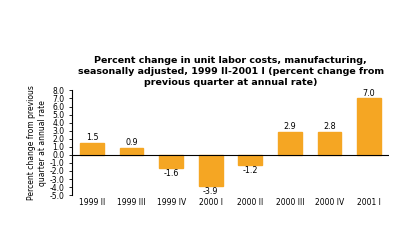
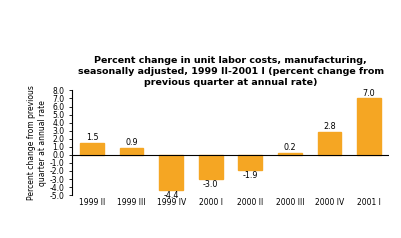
1999 IV: -1.6 -> -4.4
2000 I: -3.9 -> -3.0
2000 II: -1.2 -> -1.9
2000 III: 2.9 -> 0.2
